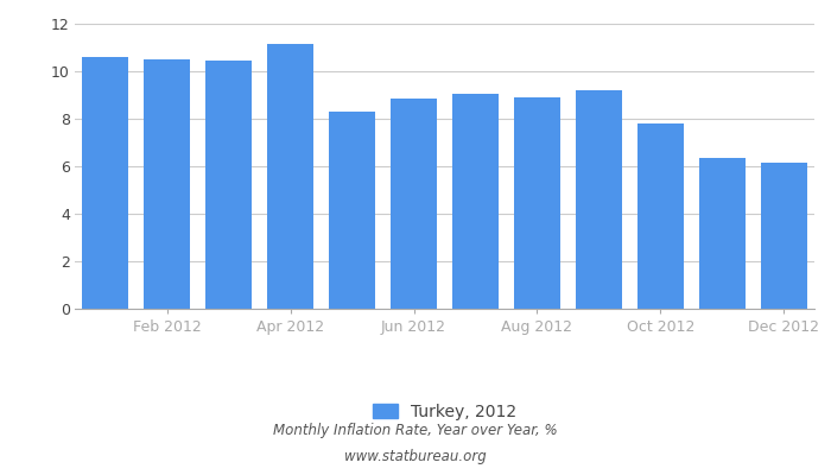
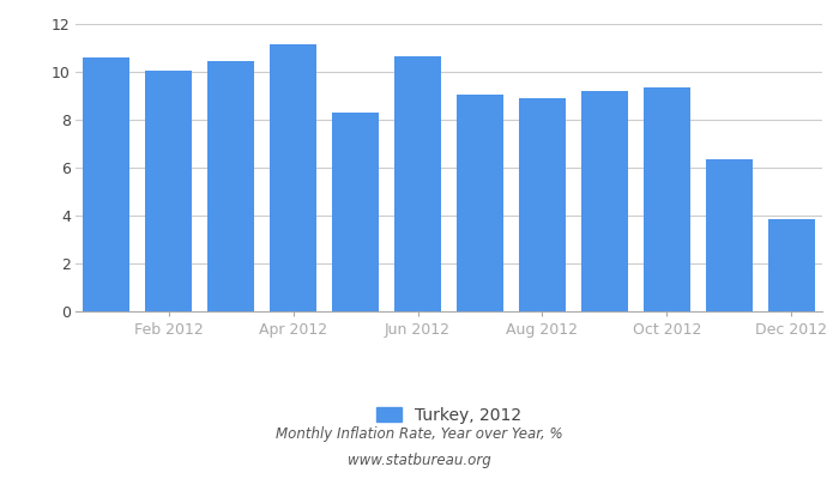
Feb 2012: 10.49 -> 10.05
Jun 2012: 8.87 -> 10.65
Oct 2012: 7.80 -> 9.35
Dec 2012: 6.16 -> 3.85
